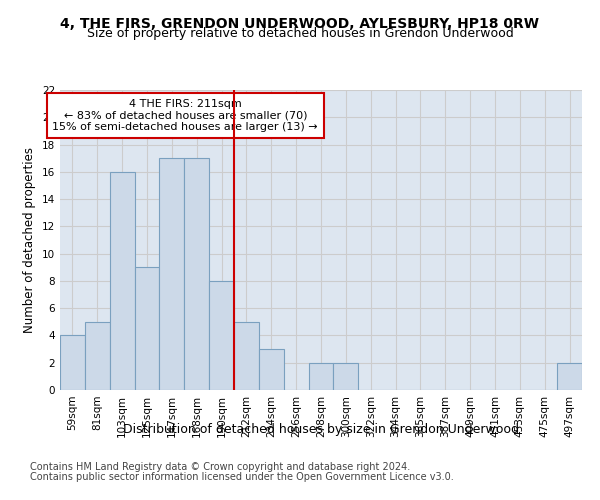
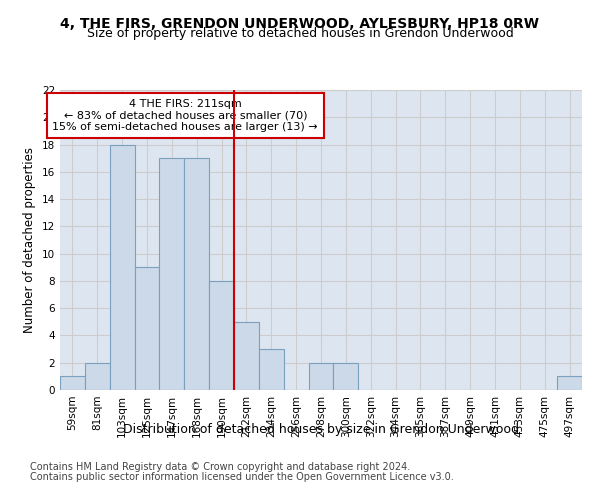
59sqm: 4 -> 1
81sqm: 5 -> 2
103sqm: 16 -> 18
497sqm: 2 -> 1
